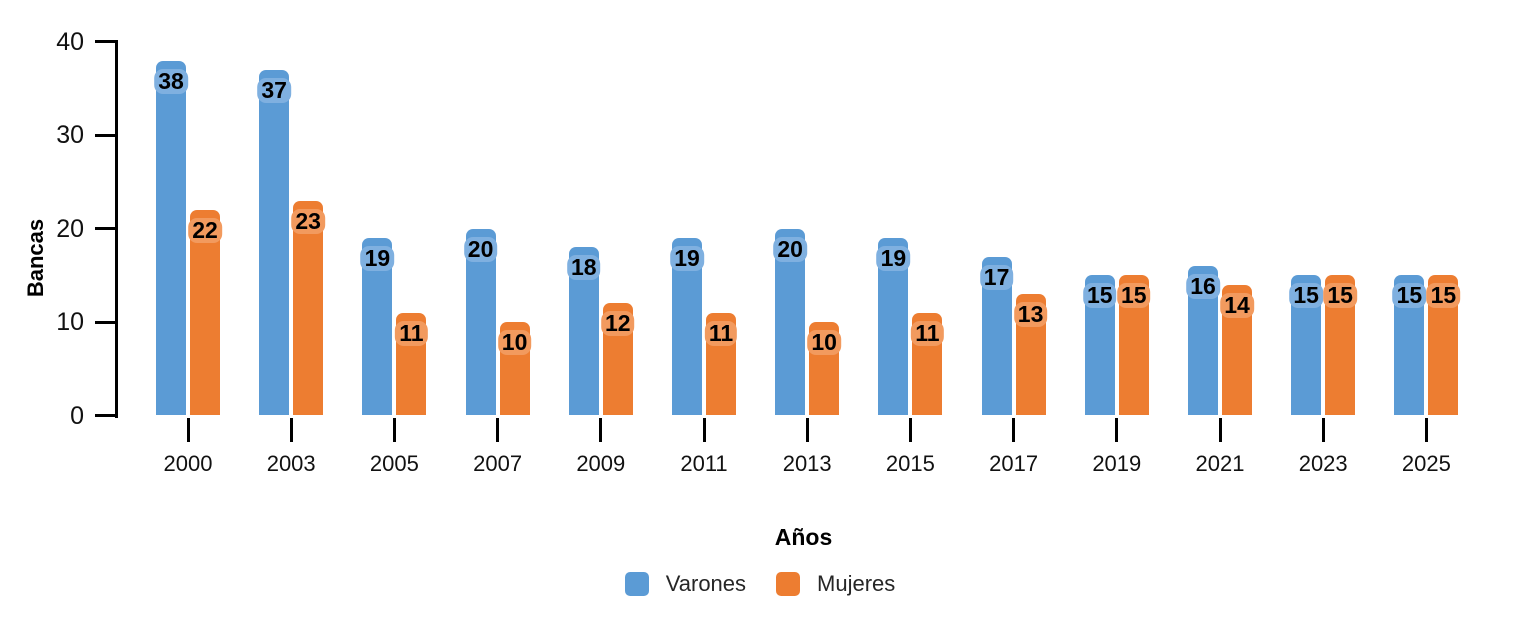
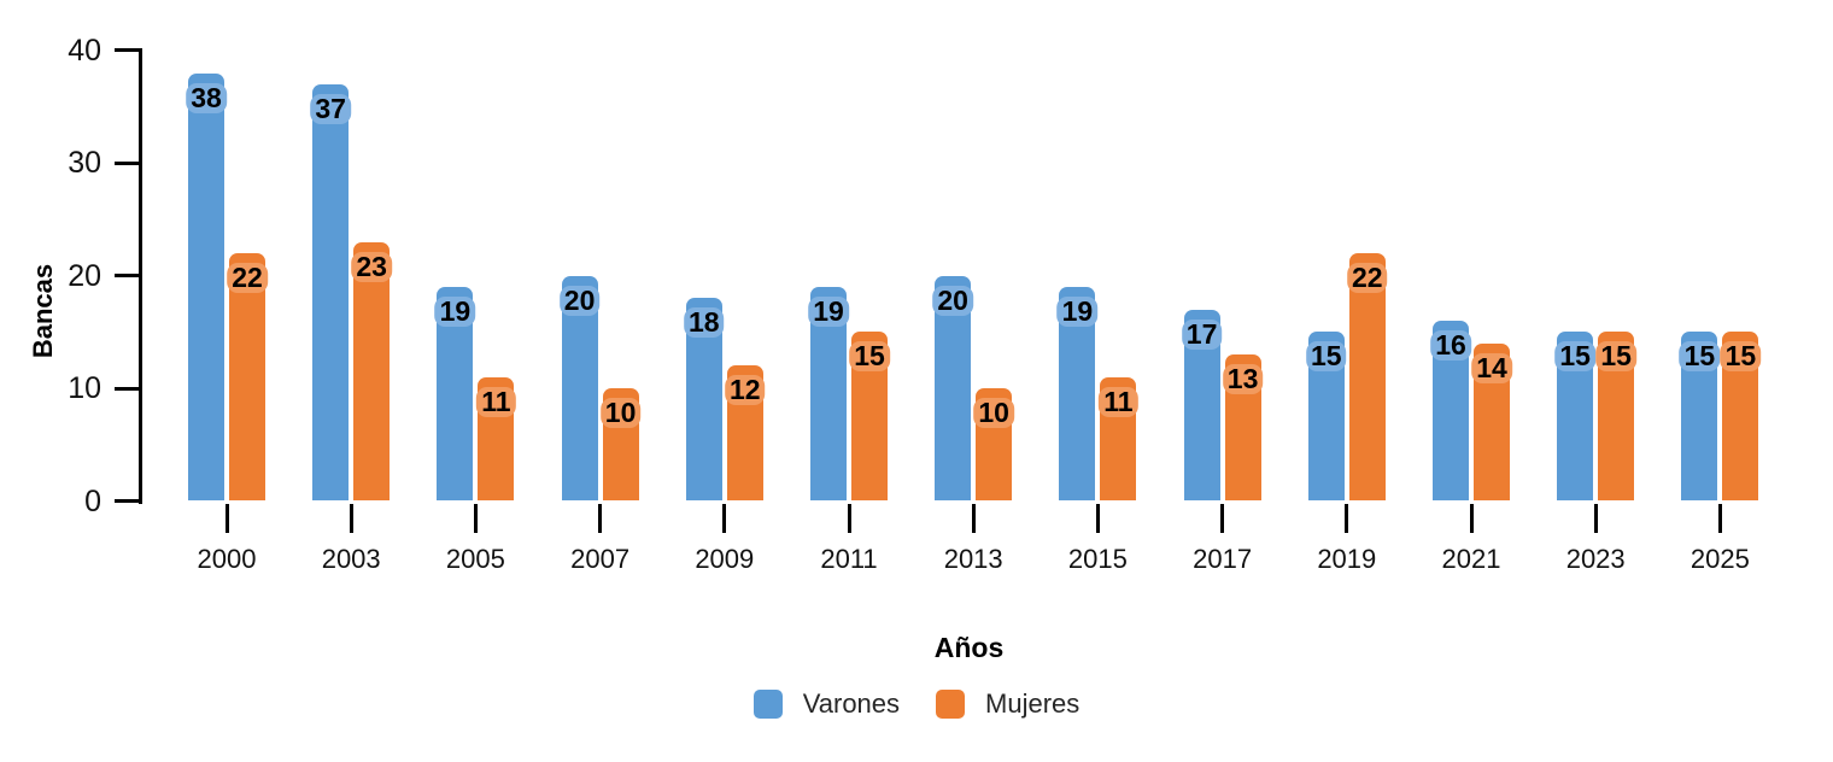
Mujeres/2011: 11 -> 15
Mujeres/2019: 15 -> 22
